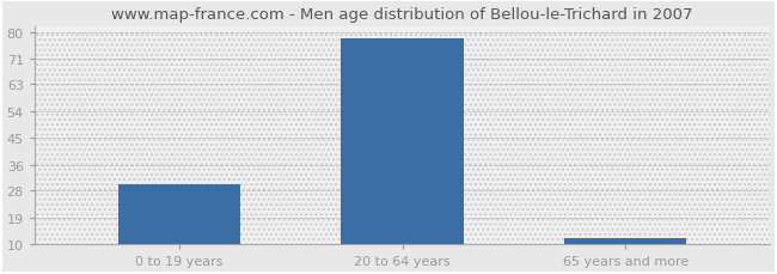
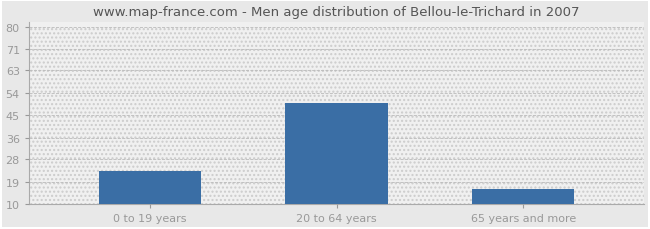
0 to 19 years: 30 -> 23
20 to 64 years: 78 -> 50
65 years and more: 12 -> 16
